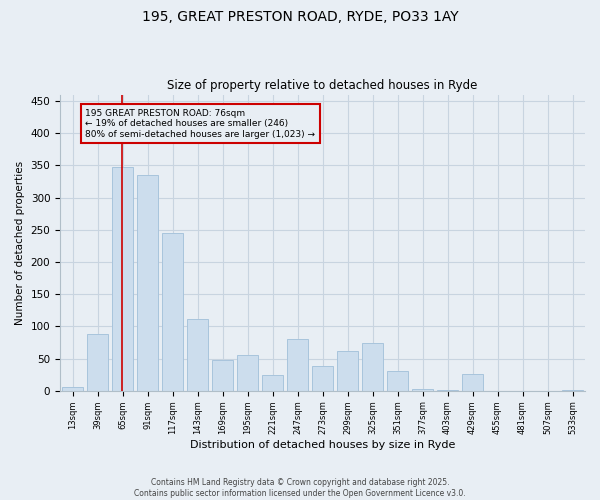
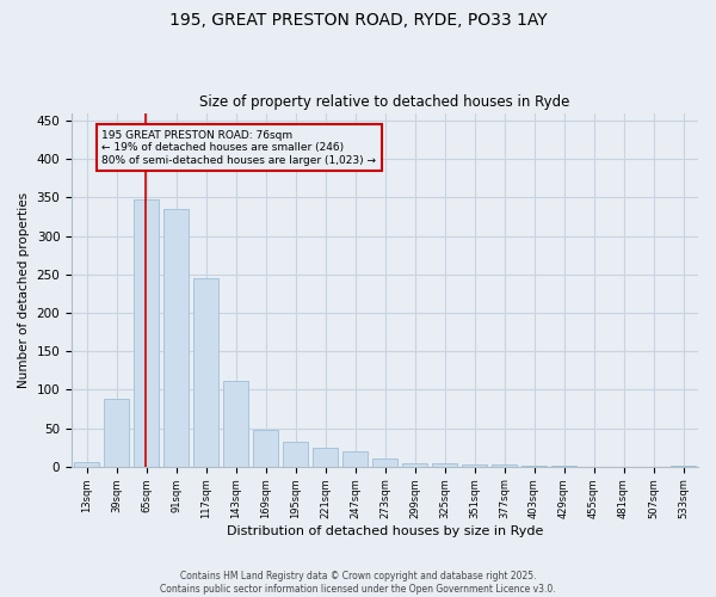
195sqm: 56 -> 32
247sqm: 80 -> 20
273sqm: 38 -> 10
299sqm: 62 -> 5
325sqm: 74 -> 4
351sqm: 30 -> 3
429sqm: 26 -> 1
